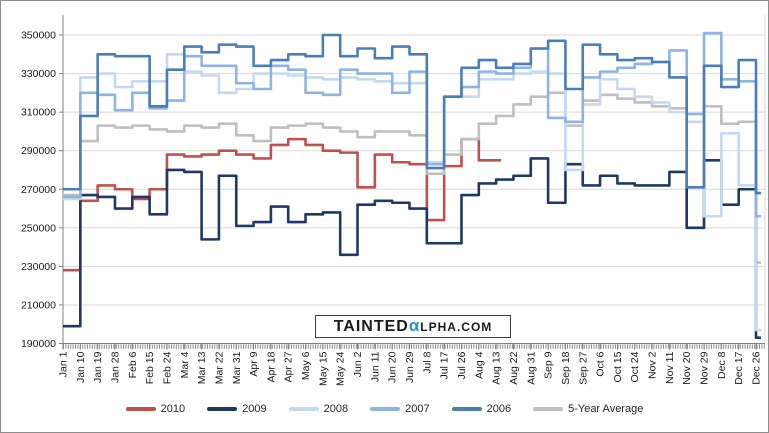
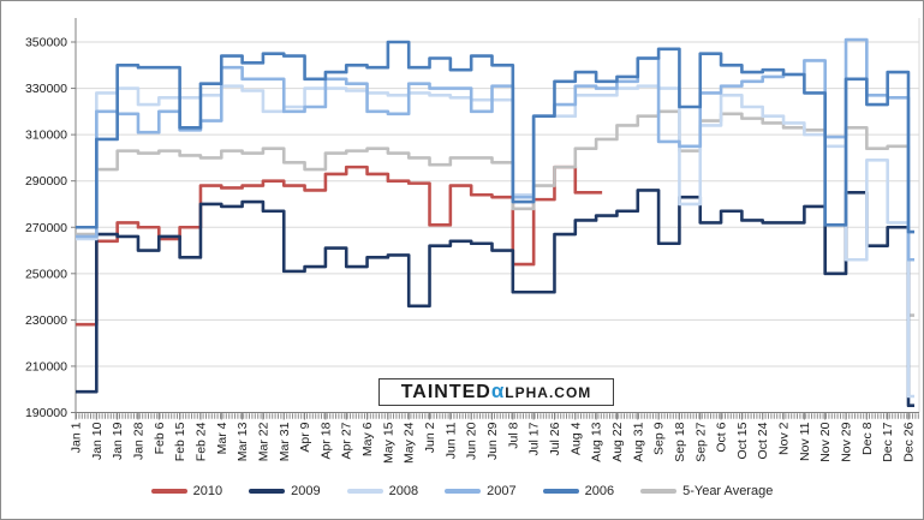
2008/Feb 24: 340000 -> 327000
2009/Mar 13: 244000 -> 281000
2007/Mar 31: 325000 -> 320000
